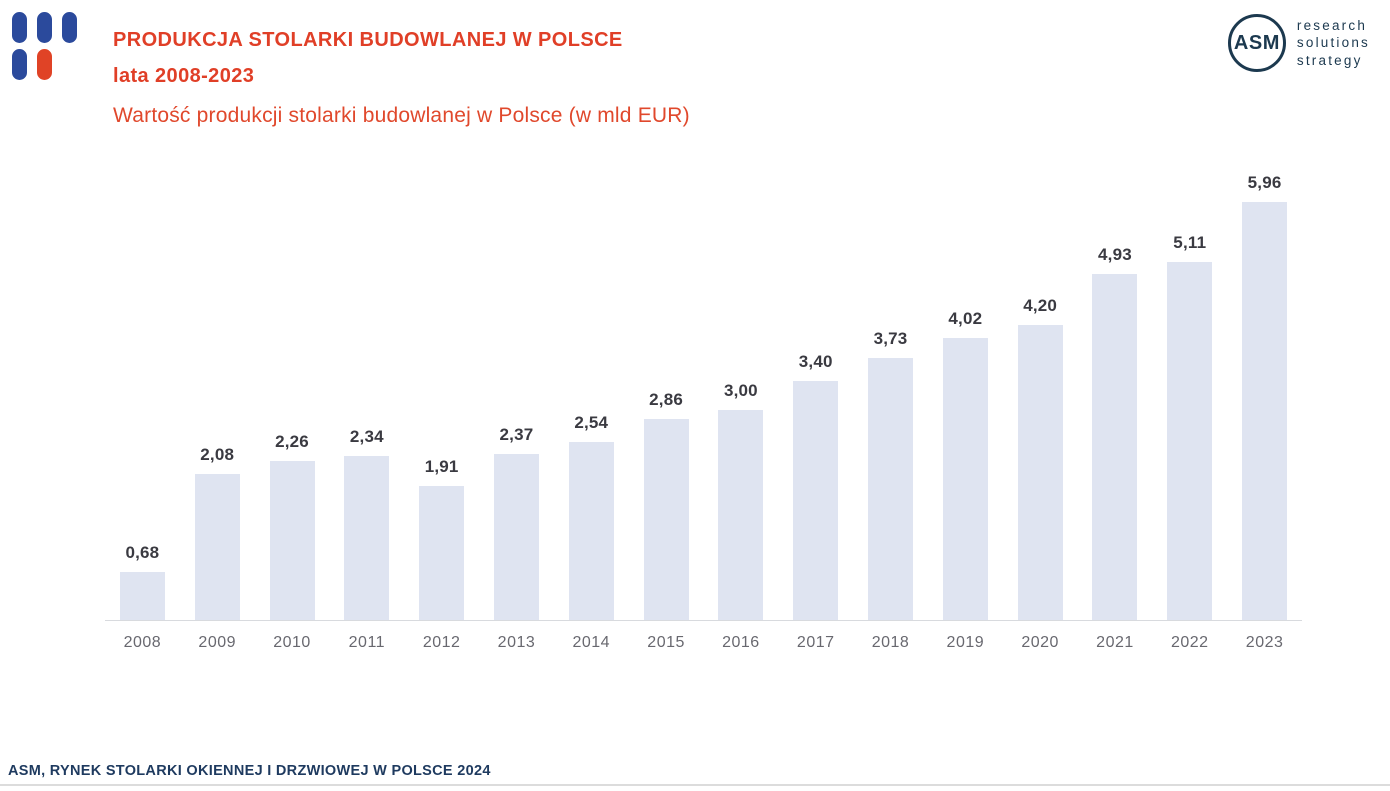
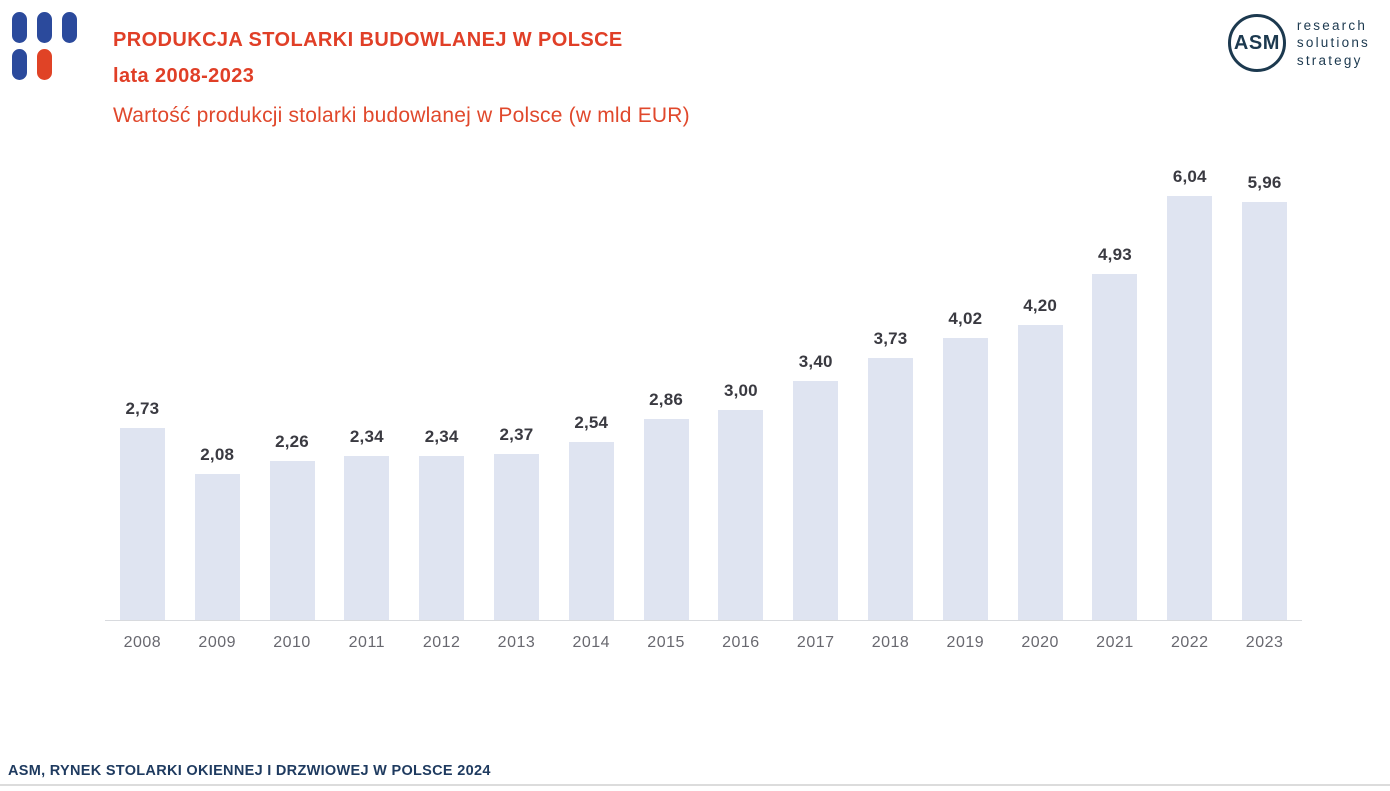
2008: 0,68 -> 2,73
2012: 1,91 -> 2,34
2022: 5,11 -> 6,04
